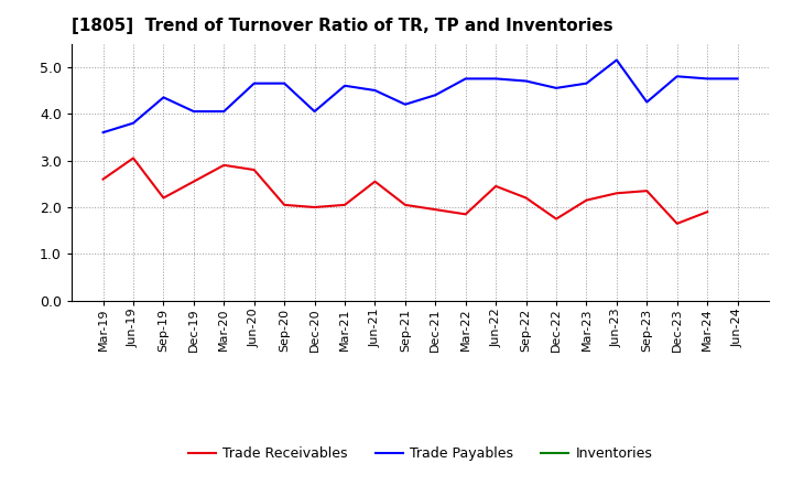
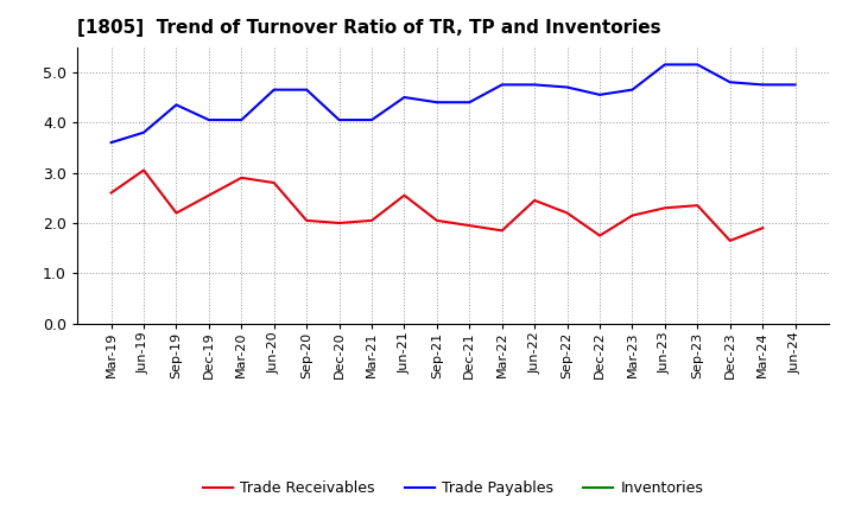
Trade Payables/Mar-21: 4.60 -> 4.05
Trade Payables/Sep-21: 4.20 -> 4.40
Trade Payables/Sep-23: 4.25 -> 5.15
